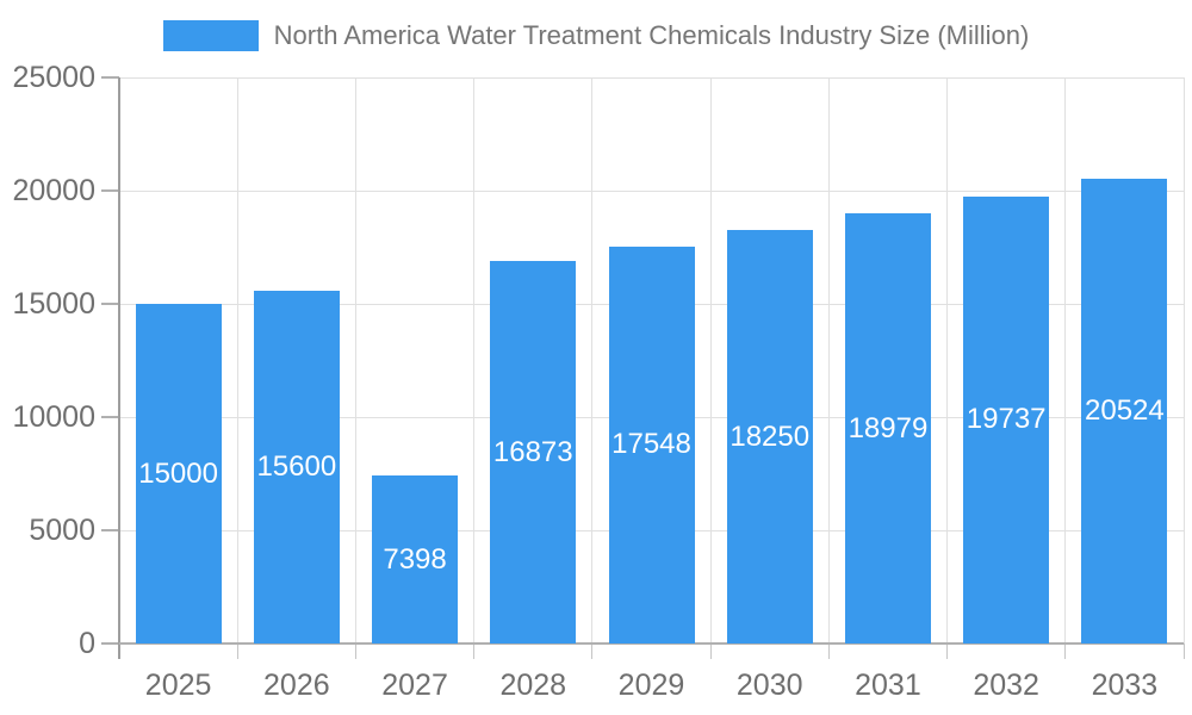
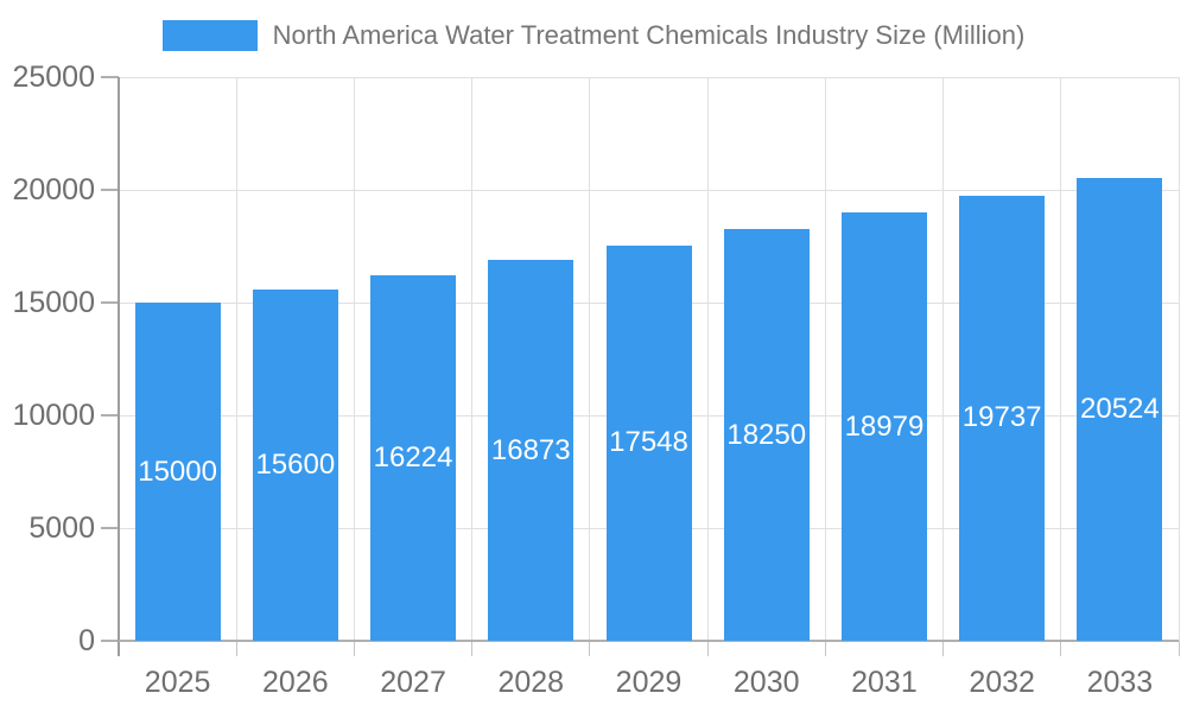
2027: 7398 -> 16224
